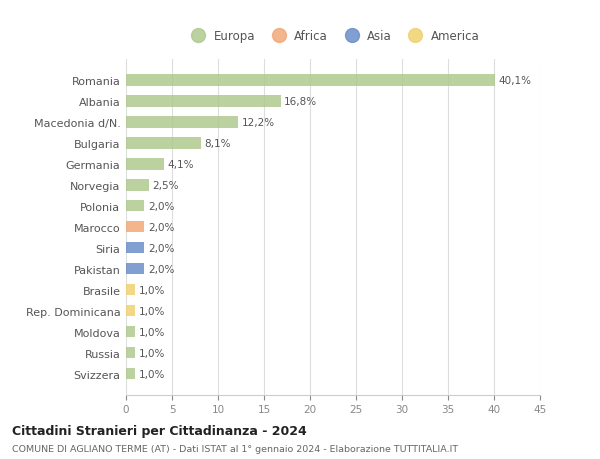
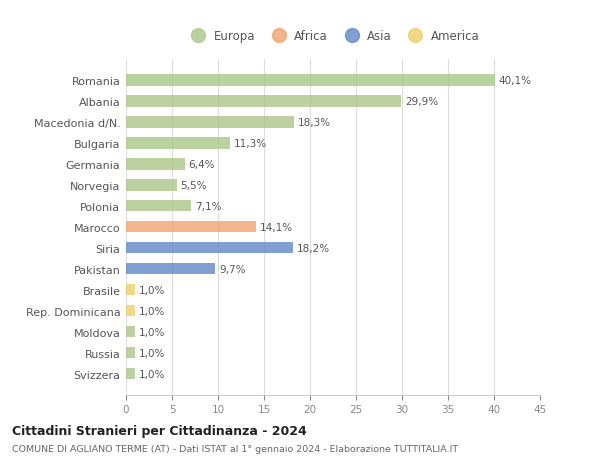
Albania: 16,8% -> 29,9%
Macedonia d/N.: 12,2% -> 18,3%
Bulgaria: 8,1% -> 11,3%
Germania: 4,1% -> 6,4%
Norvegia: 2,5% -> 5,5%
Polonia: 2,0% -> 7,1%
Marocco: 2,0% -> 14,1%
Siria: 2,0% -> 18,2%
Pakistan: 2,0% -> 9,7%
